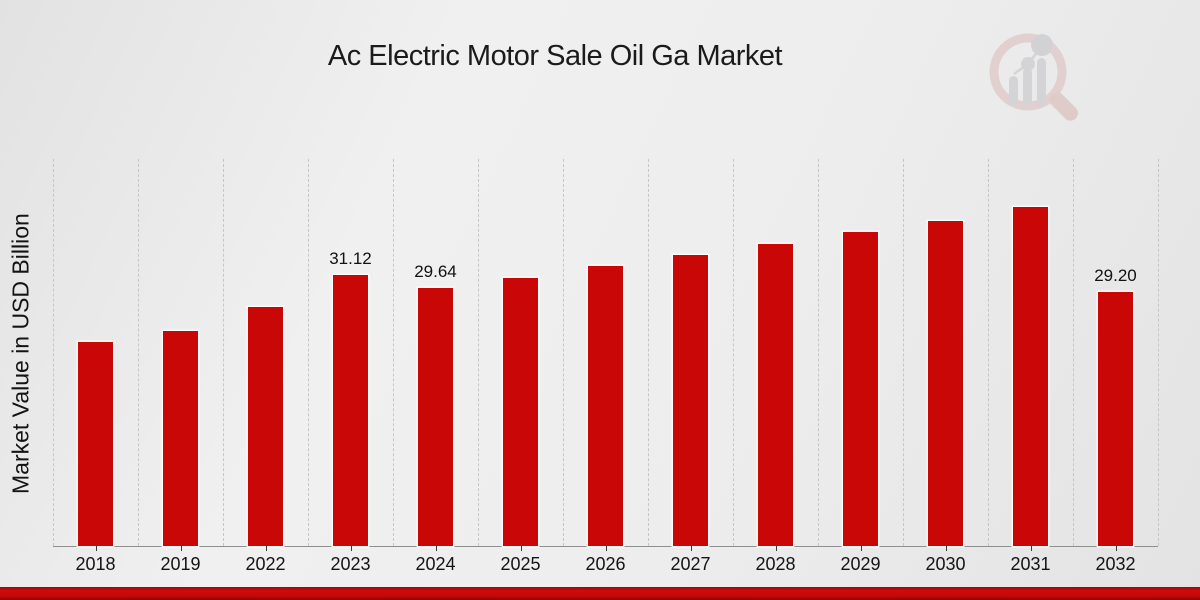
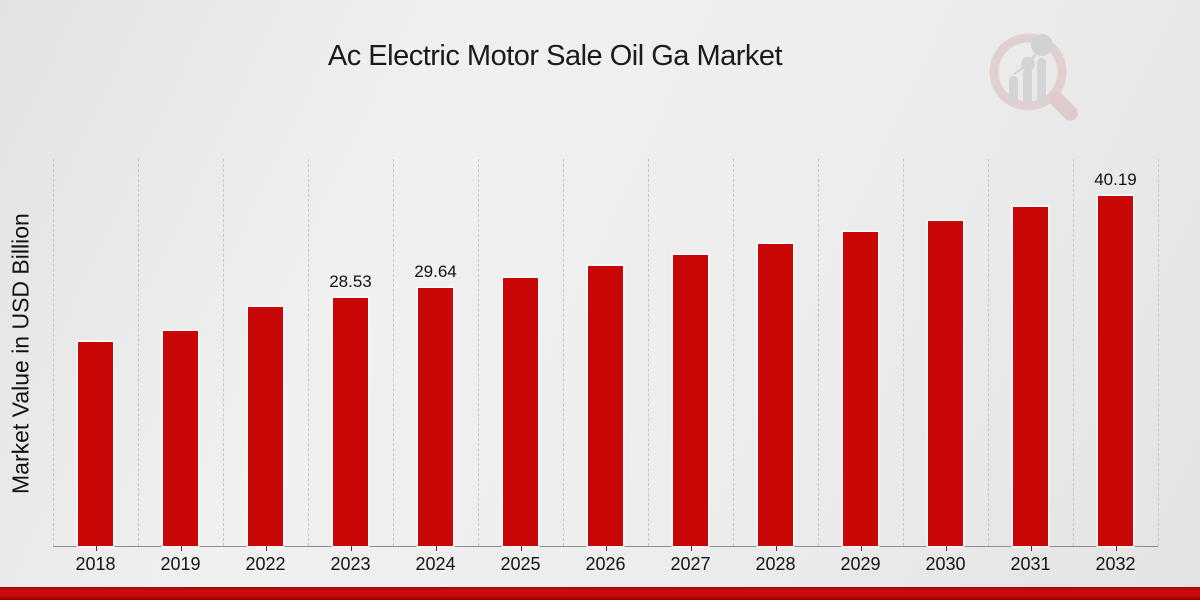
2023: 31.12 -> 28.53
2032: 29.20 -> 40.19
